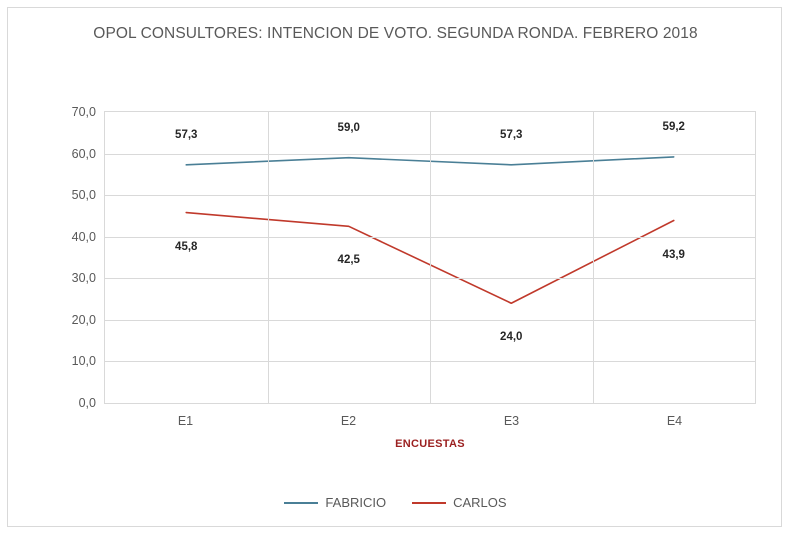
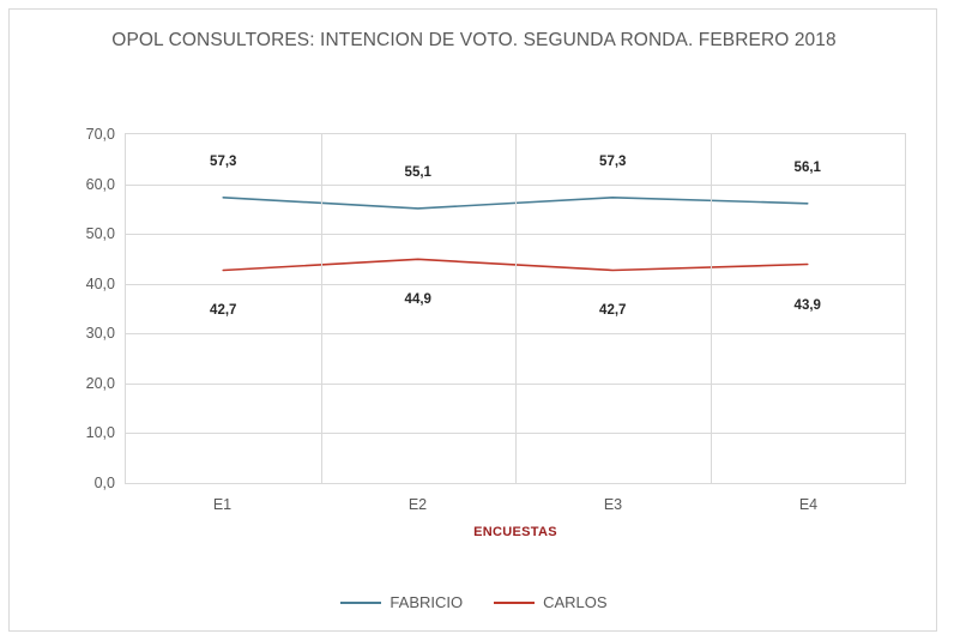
CARLOS/E1: 45,8 -> 42,7
FABRICIO/E2: 59,0 -> 55,1
CARLOS/E2: 42,5 -> 44,9
CARLOS/E3: 24,0 -> 42,7
FABRICIO/E4: 59,2 -> 56,1
